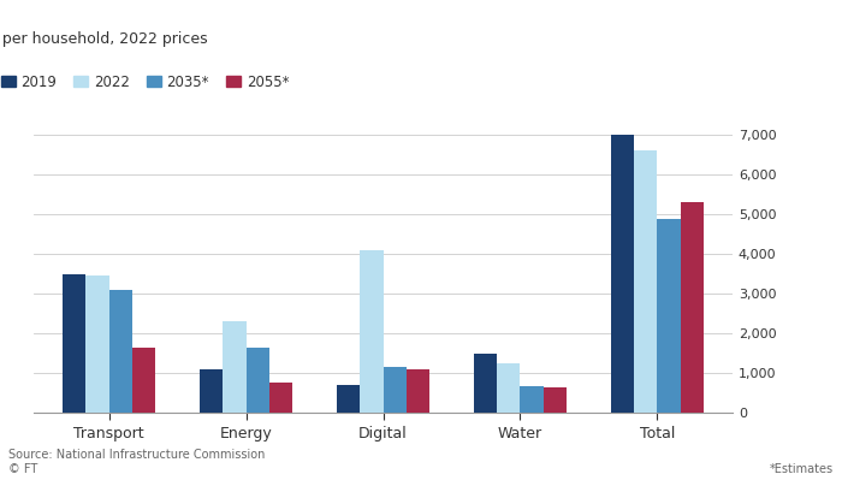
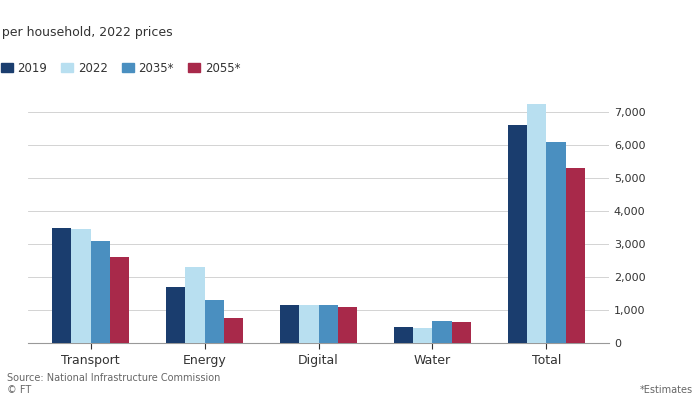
2055*/Transport: 1,650 -> 2,600
2019/Energy: 1,100 -> 1,700
2035*/Energy: 1,650 -> 1,300
2019/Digital: 700 -> 1,150
2022/Digital: 4,100 -> 1,150
2019/Water: 1,500 -> 500
2022/Water: 1,250 -> 450
2019/Total: 7,000 -> 6,600
2022/Total: 6,600 -> 7,250
2035*/Total: 4,900 -> 6,100
